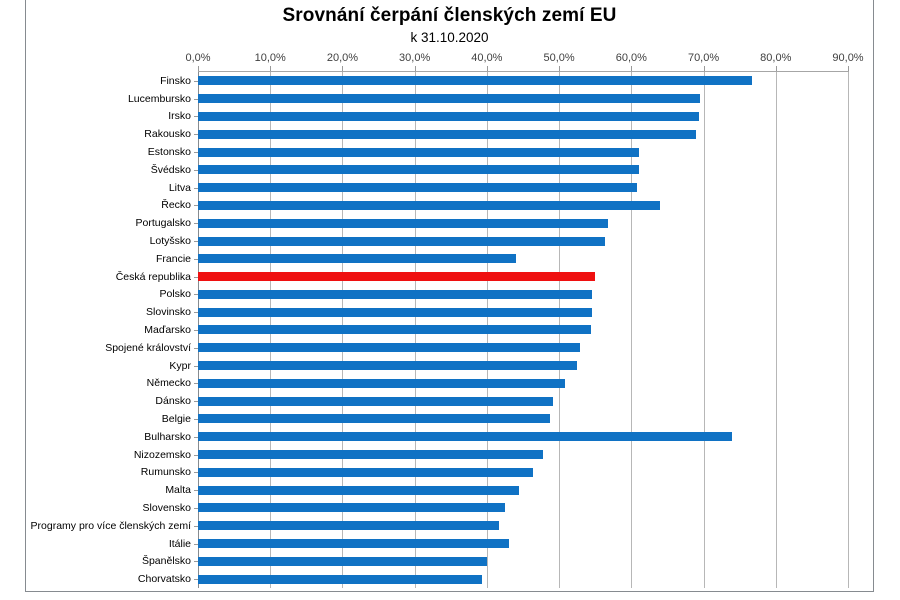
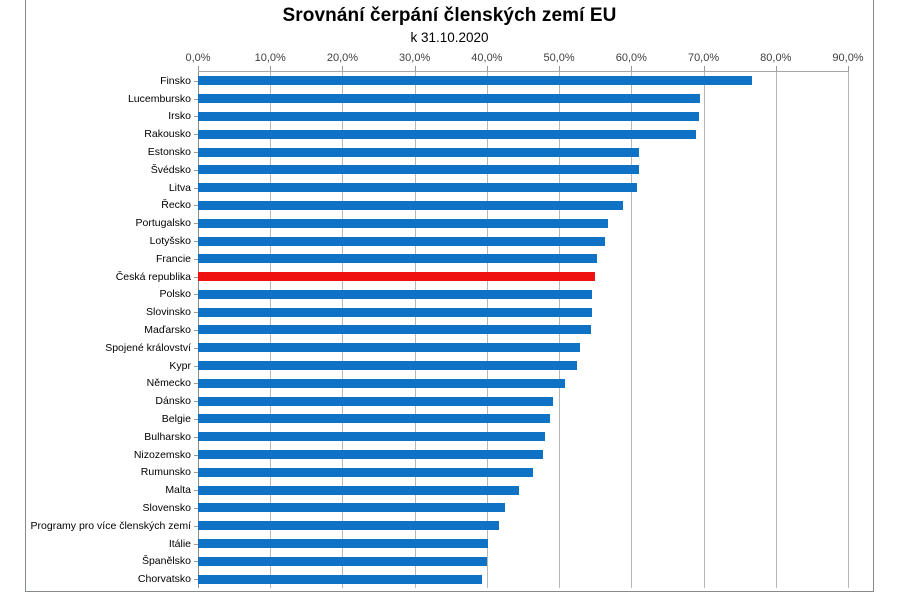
Řecko: 64% -> 59%
Francie: 44% -> 55%
Bulharsko: 74% -> 48%
Itálie: 43% -> 40%
